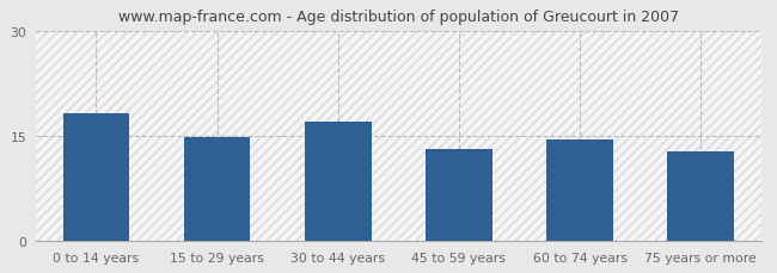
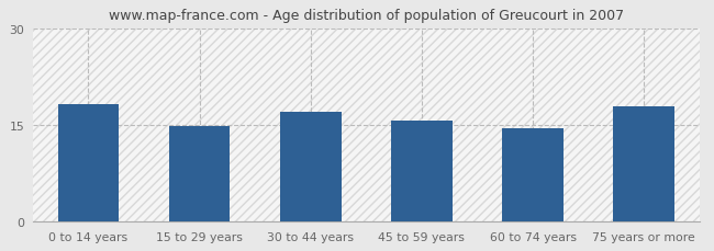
45 to 59 years: 13.1 -> 15.6
75 years or more: 12.7 -> 17.8
